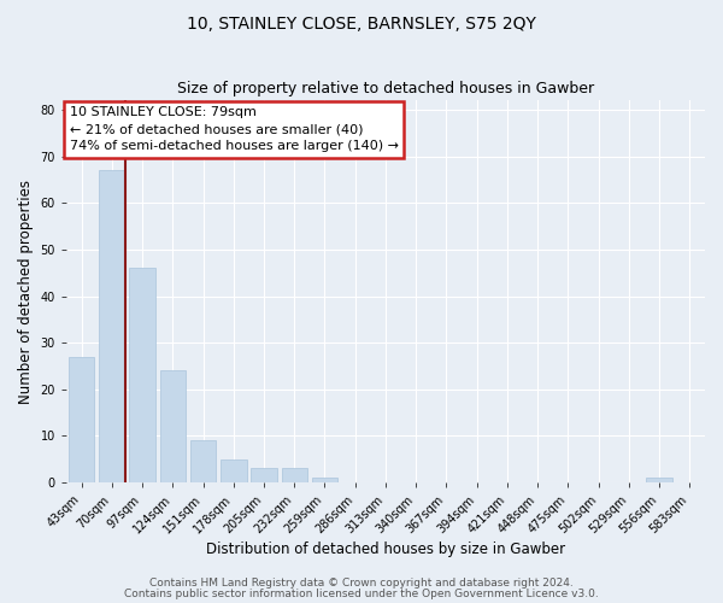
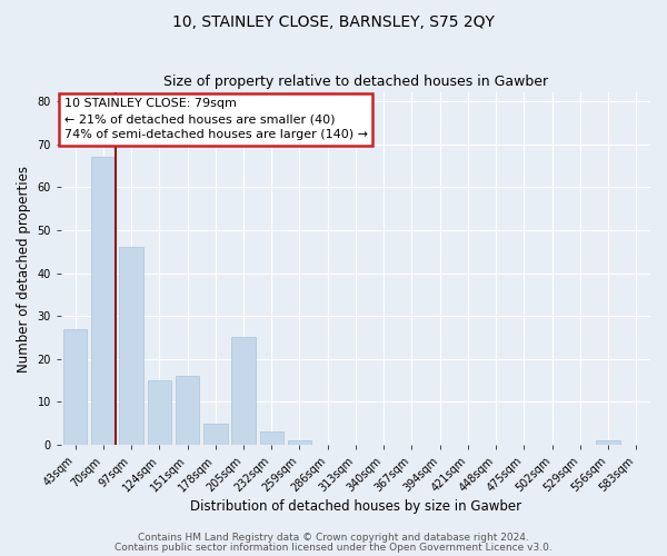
124sqm: 24 -> 15
151sqm: 9 -> 16
205sqm: 3 -> 25
